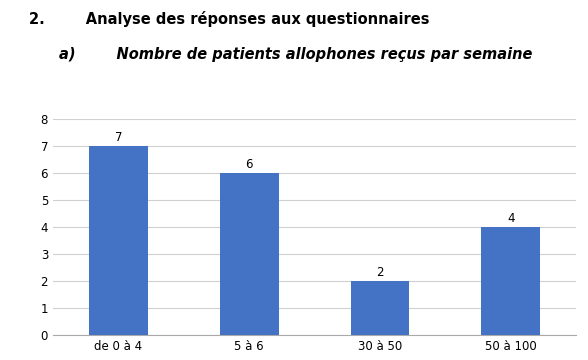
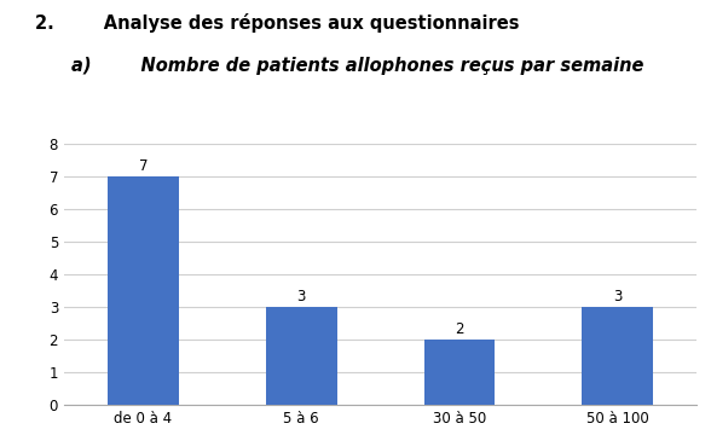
5 à 6: 6 -> 3
50 à 100: 4 -> 3
